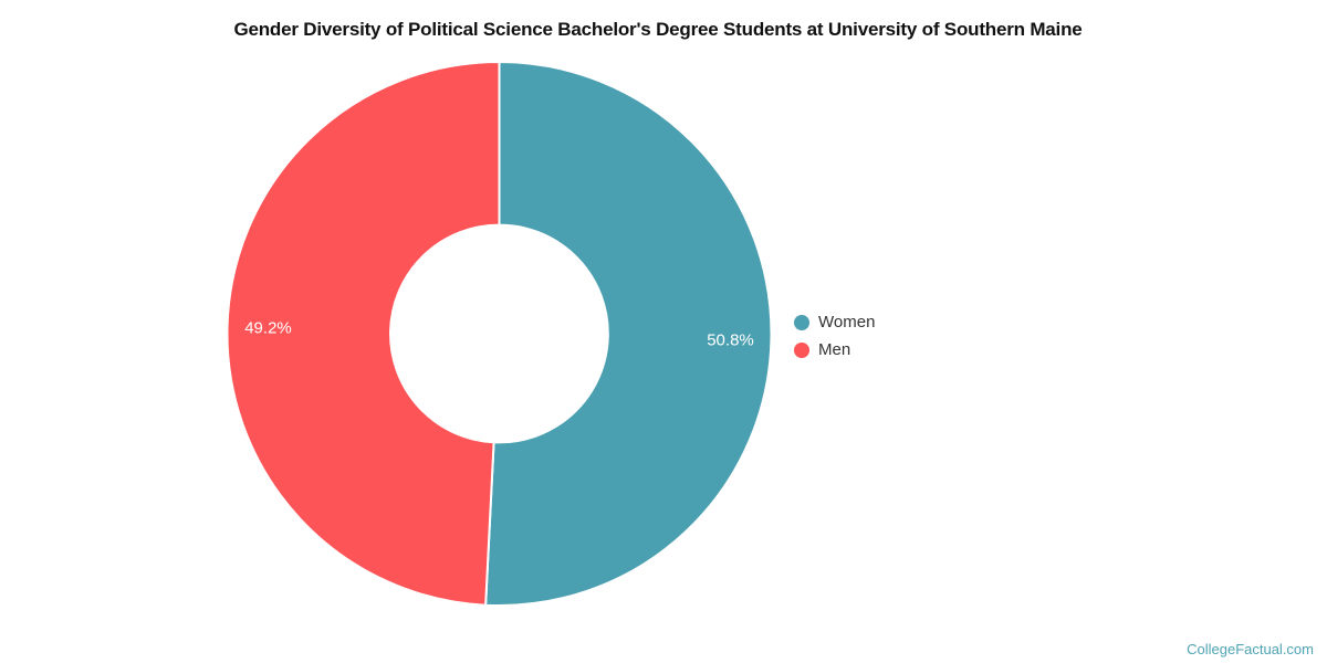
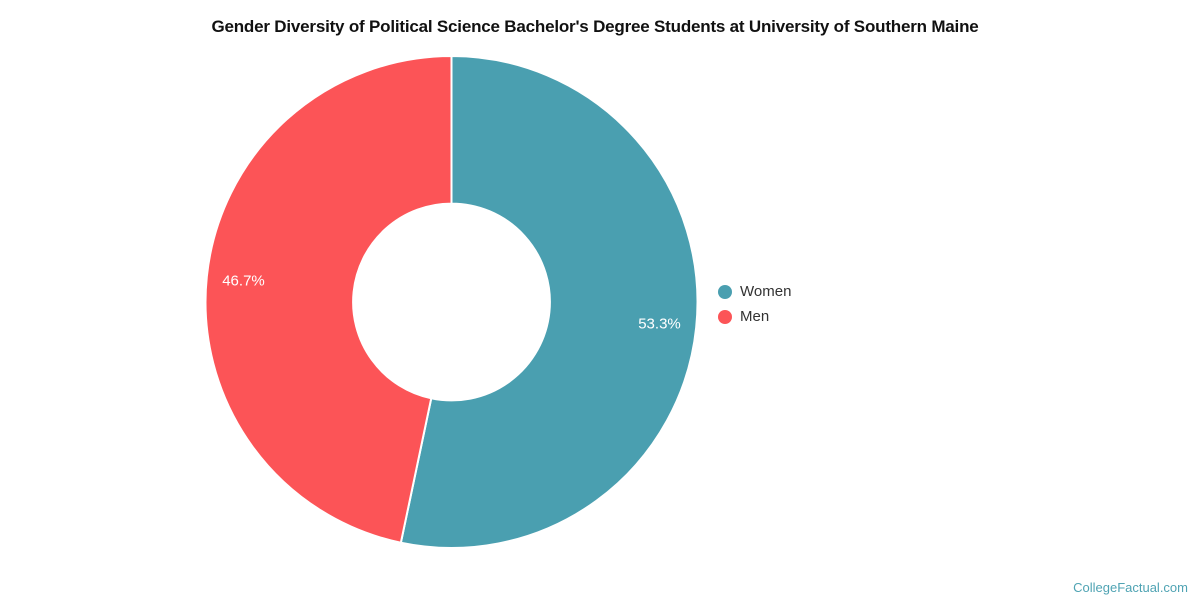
Women: 50.8% -> 53.3%
Men: 49.2% -> 46.7%
